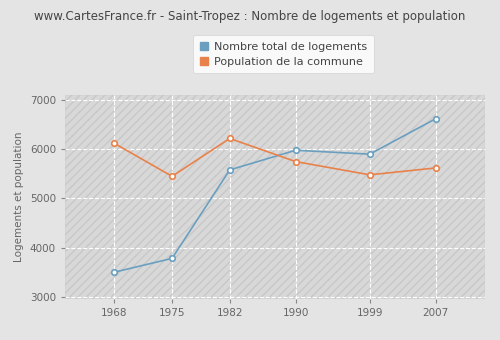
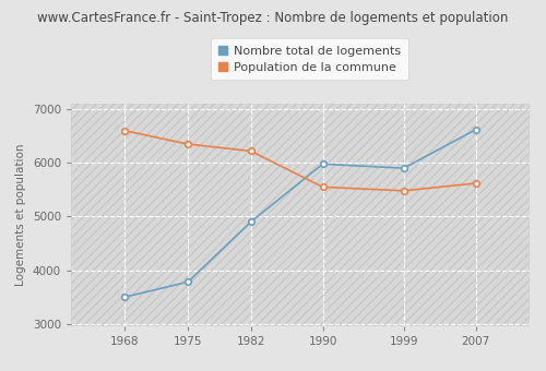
Population de la commune/1968: 6120 -> 6600
Population de la commune/1975: 5450 -> 6350
Nombre total de logements/1982: 5580 -> 4900
Population de la commune/1990: 5750 -> 5550
